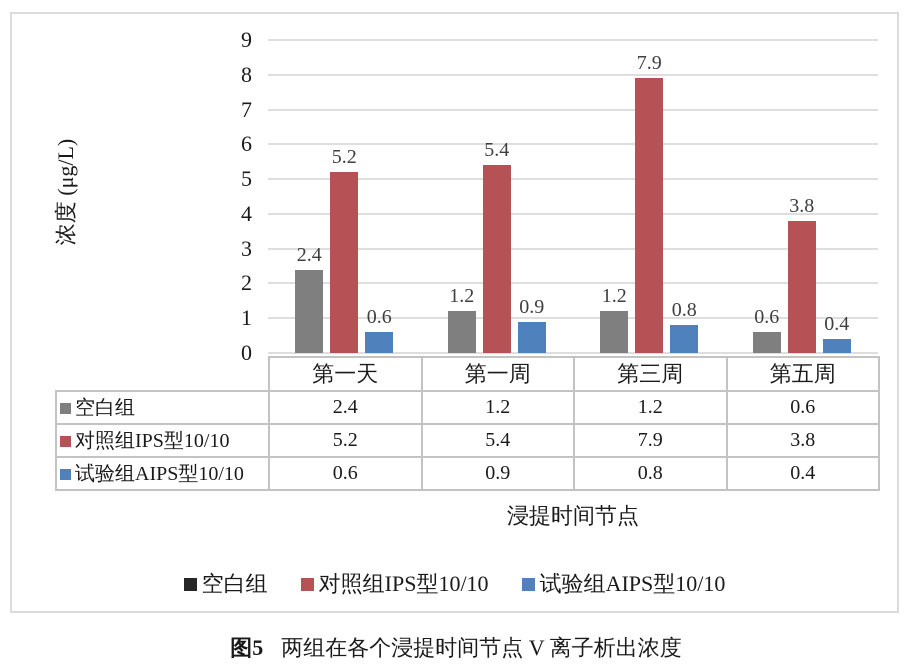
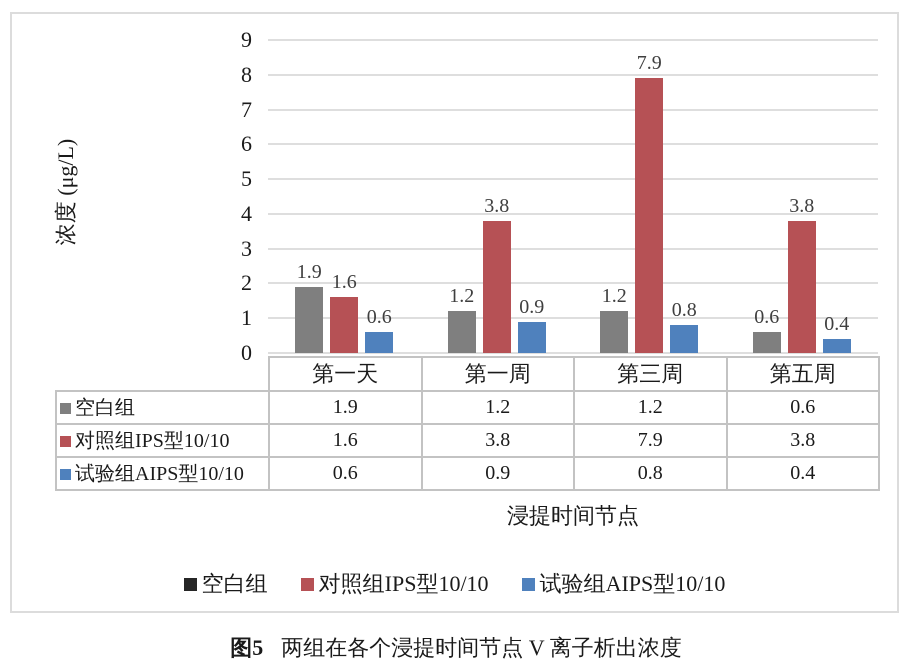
空白组/第一天: 2.4 -> 1.9
对照组IPS型10/10/第一天: 5.2 -> 1.6
对照组IPS型10/10/第一周: 5.4 -> 3.8
